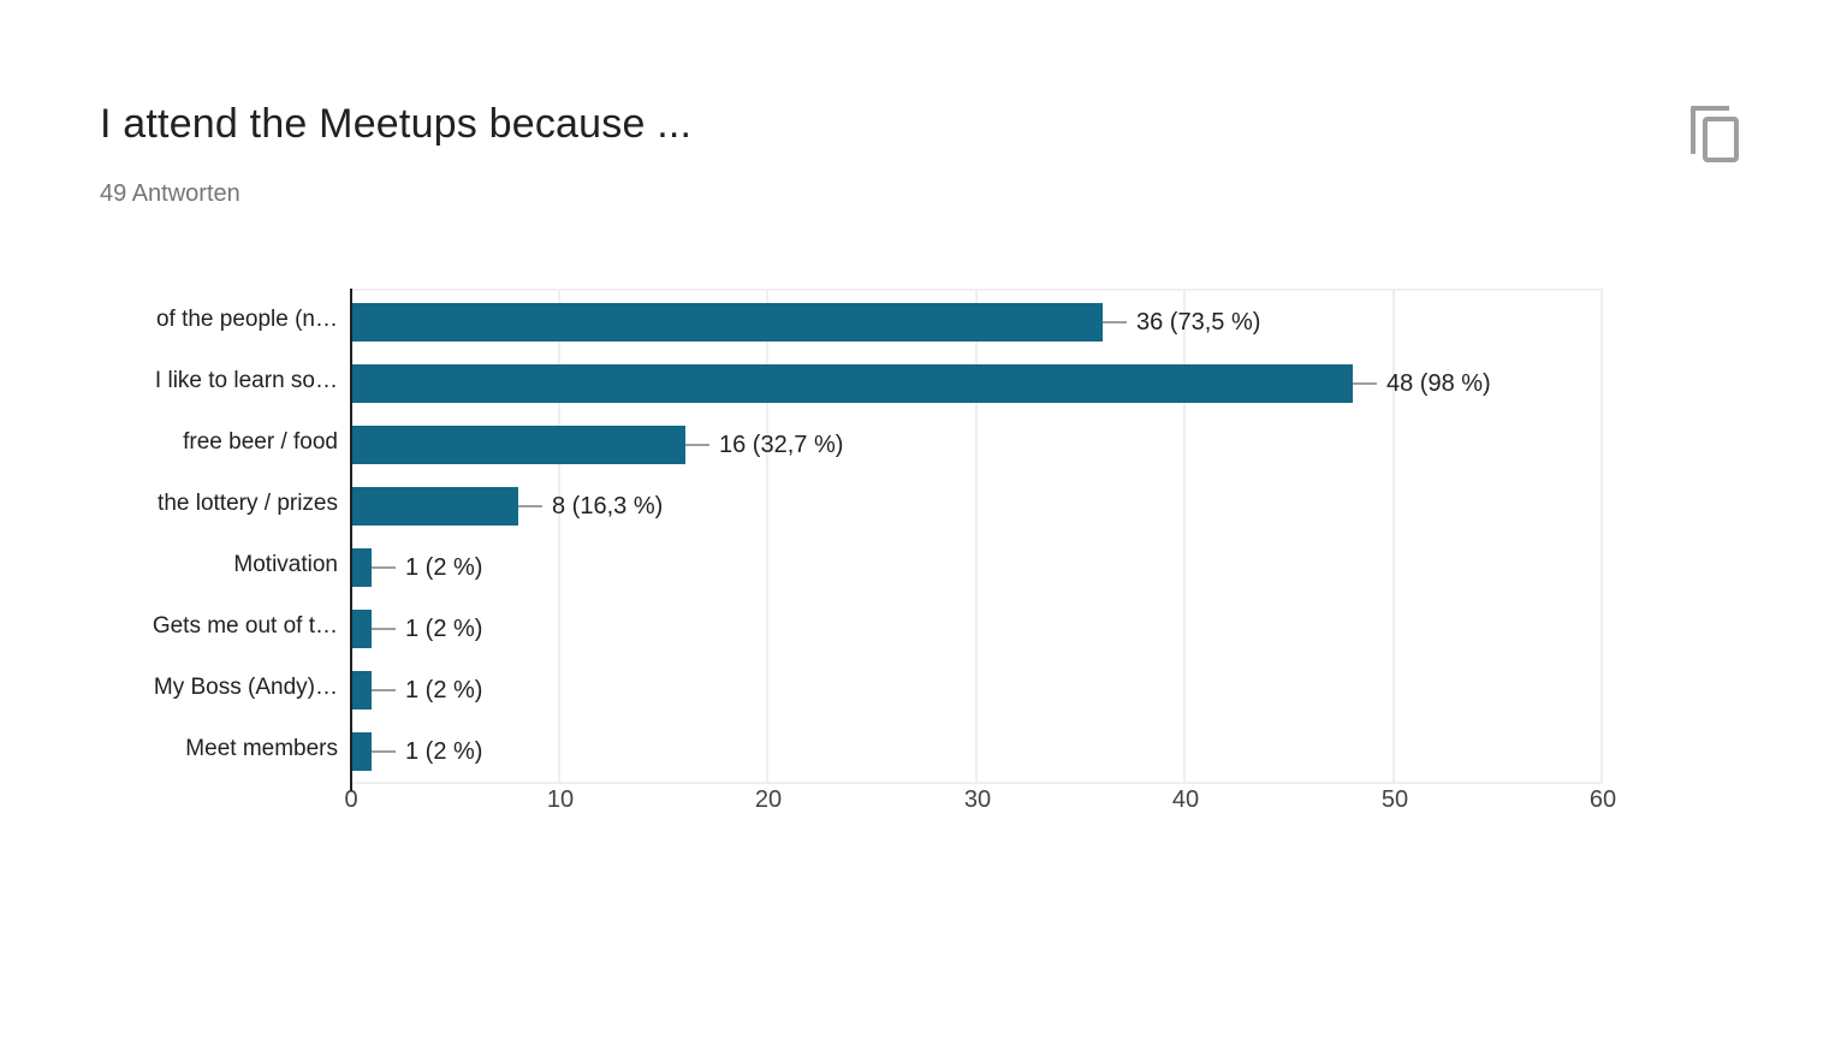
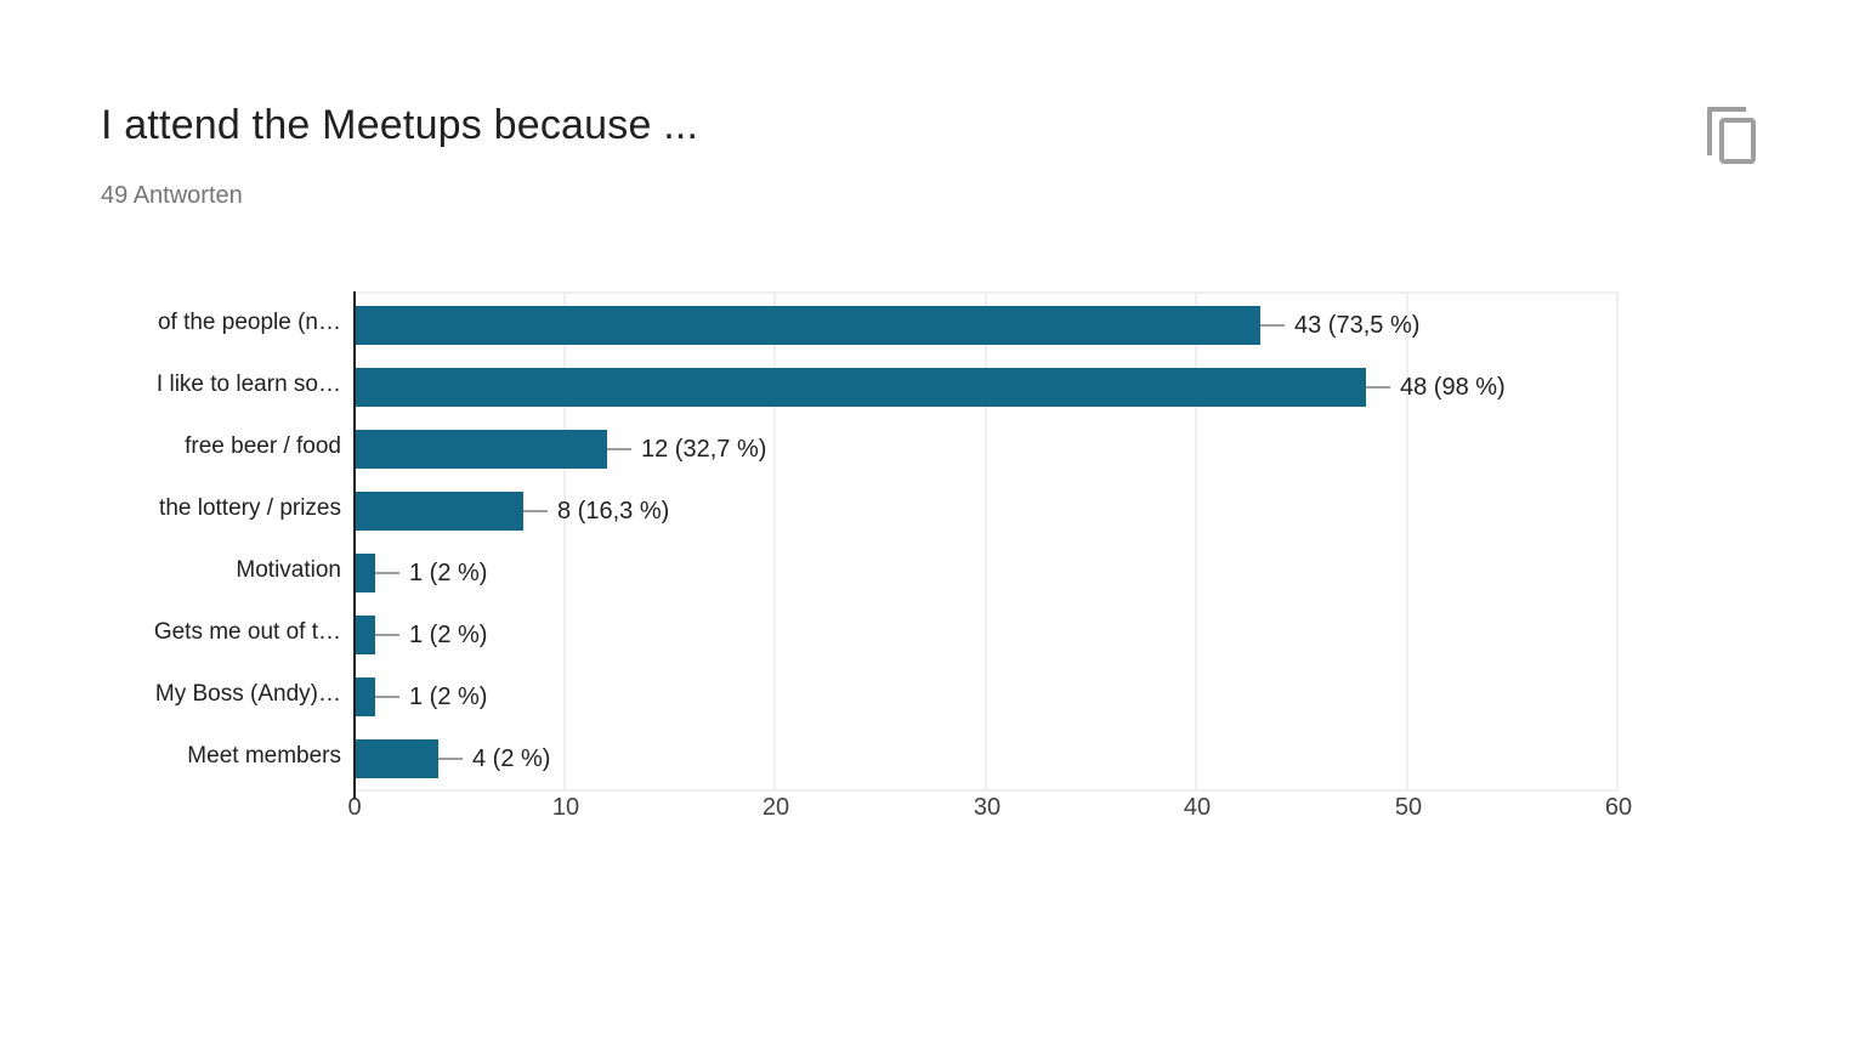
of the people (n…: 36 -> 43
free beer / food: 16 -> 12
Meet members: 1 -> 4
